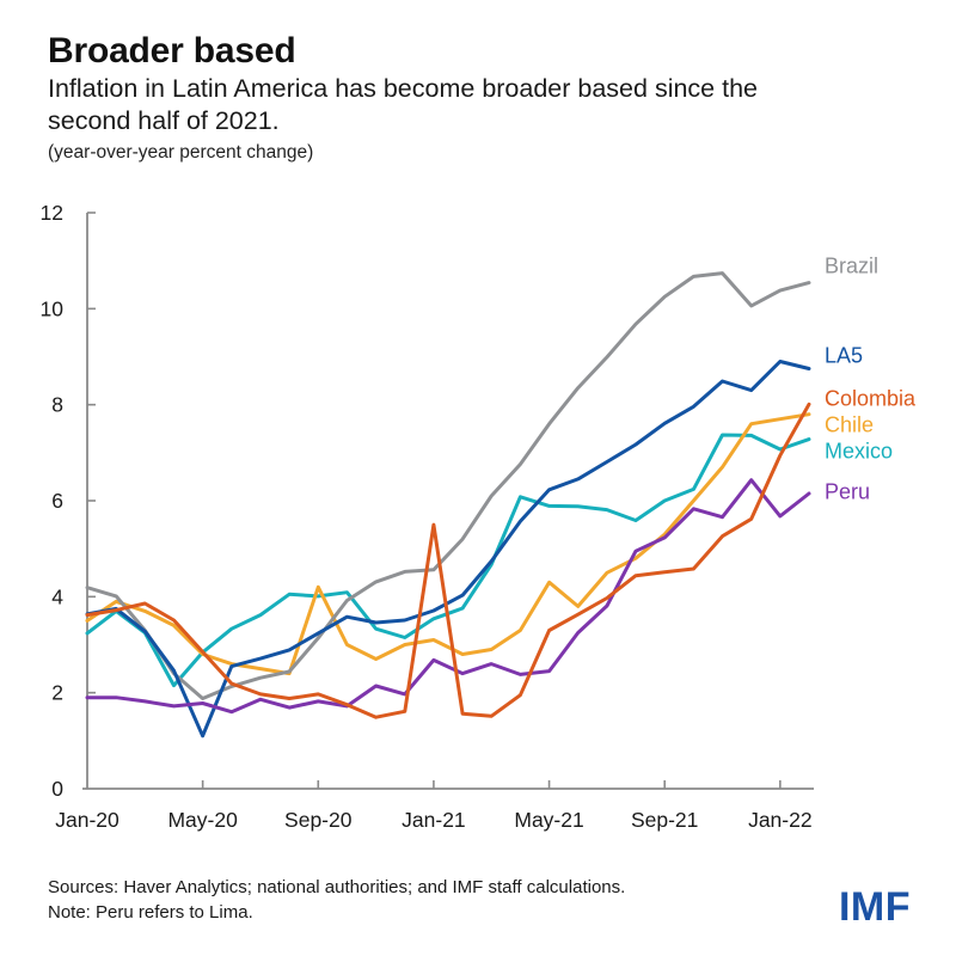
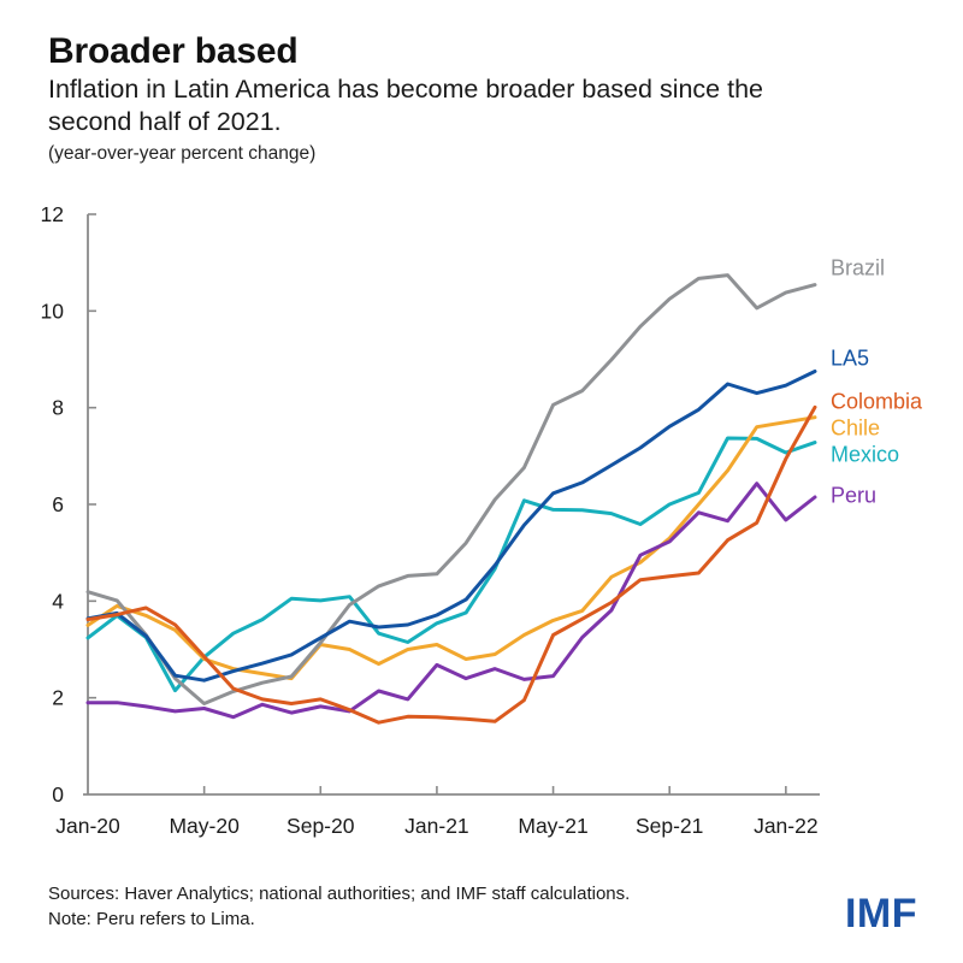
LA5/May-20: 1.1 -> 2.4
Chile/Sep-20: 4.2 -> 3.1
Colombia/Jan-21: 5.5 -> 1.6
Brazil/May-21: 7.6 -> 8.1
Chile/May-21: 4.3 -> 3.6
LA5/Jan-22: 8.9 -> 8.5
